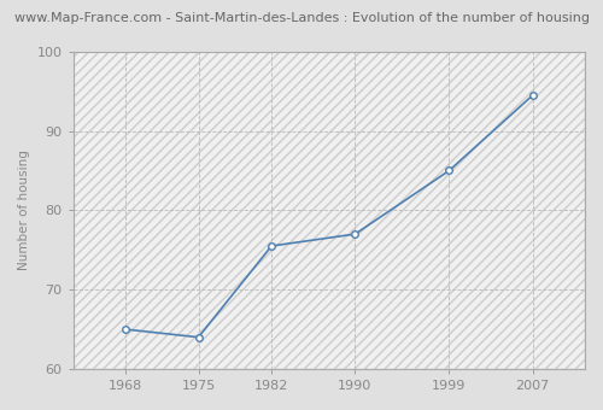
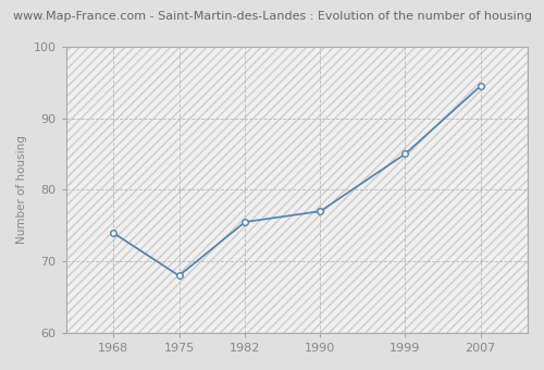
1968: 65.0 -> 74.0
1975: 64.0 -> 68.0
